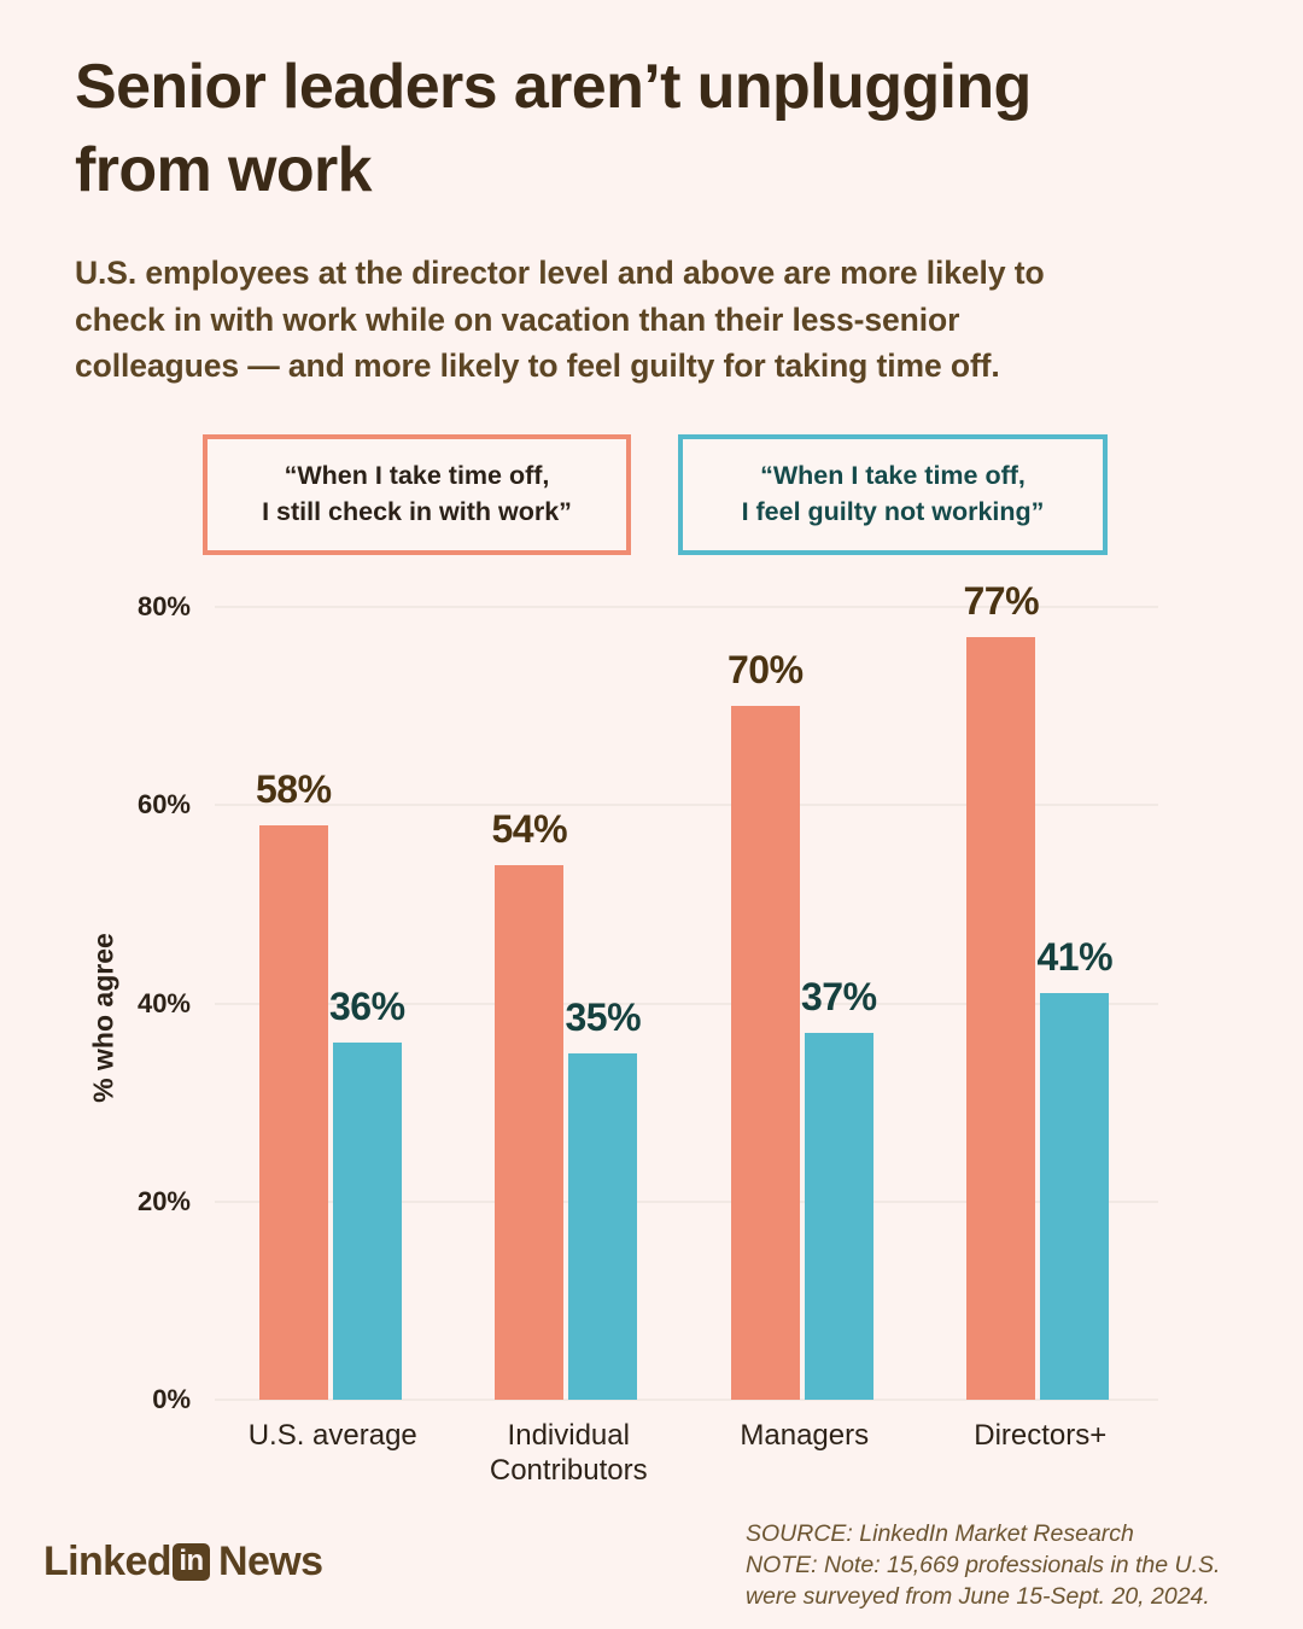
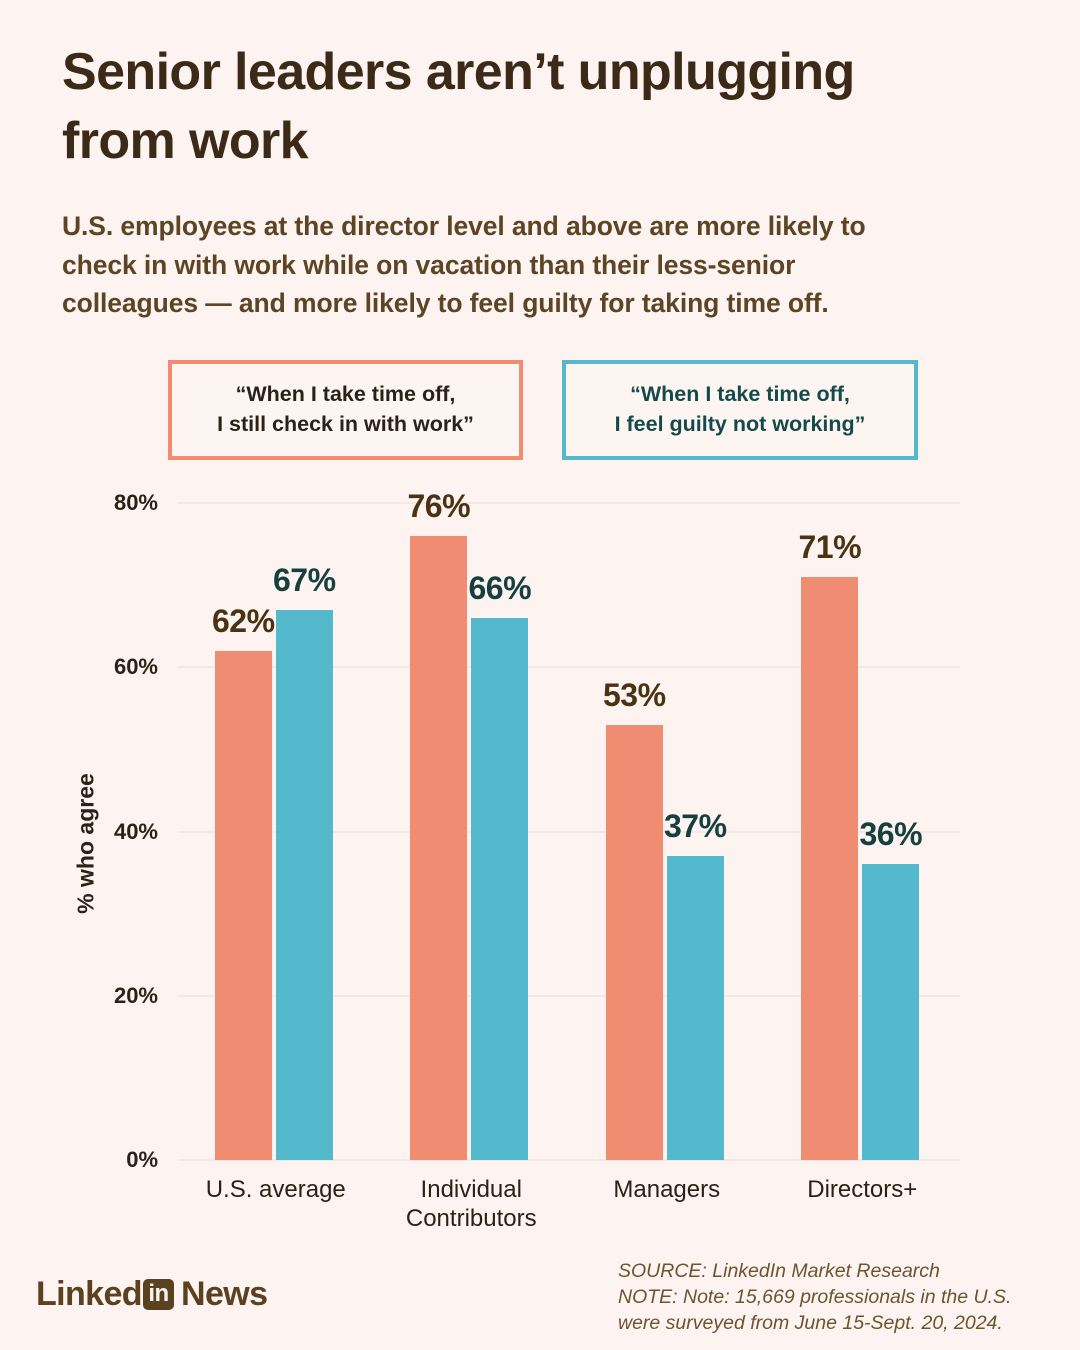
“When I take time off, I still check in with work”/U.S. average: 58% -> 62%
“When I take time off, I feel guilty not working”/U.S. average: 36% -> 67%
“When I take time off, I still check in with work”/Individual Contributors: 54% -> 76%
“When I take time off, I feel guilty not working”/Individual Contributors: 35% -> 66%
“When I take time off, I still check in with work”/Managers: 70% -> 53%
“When I take time off, I still check in with work”/Directors+: 77% -> 71%
“When I take time off, I feel guilty not working”/Directors+: 41% -> 36%
